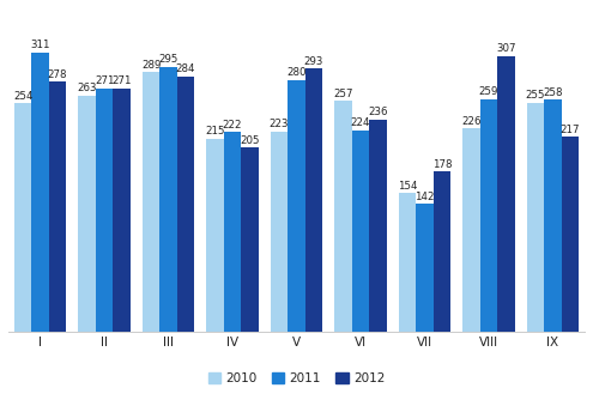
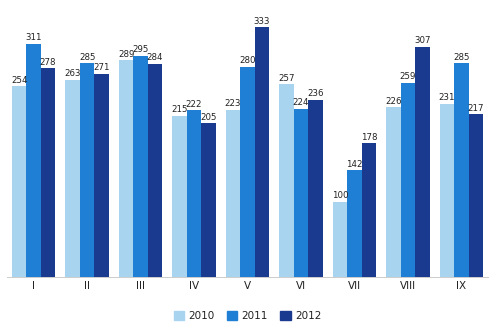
2011/II: 271 -> 285
2012/V: 293 -> 333
2010/VII: 154 -> 100
2010/IX: 255 -> 231
2011/IX: 258 -> 285
